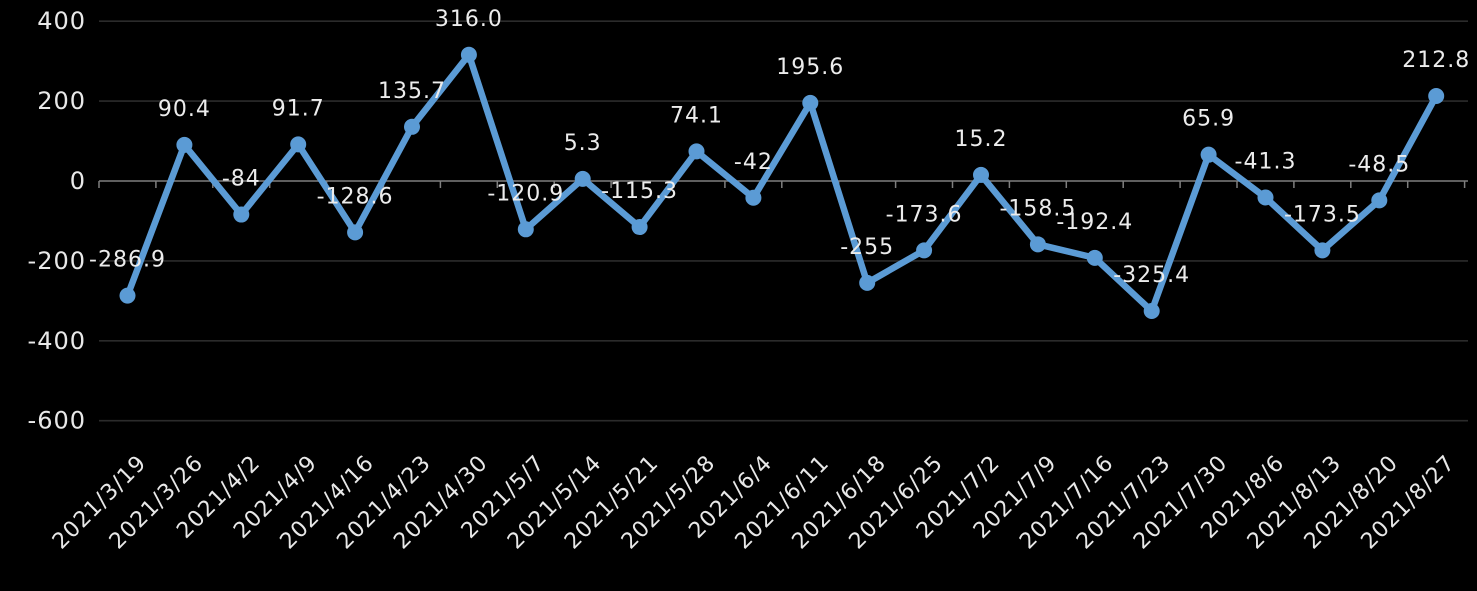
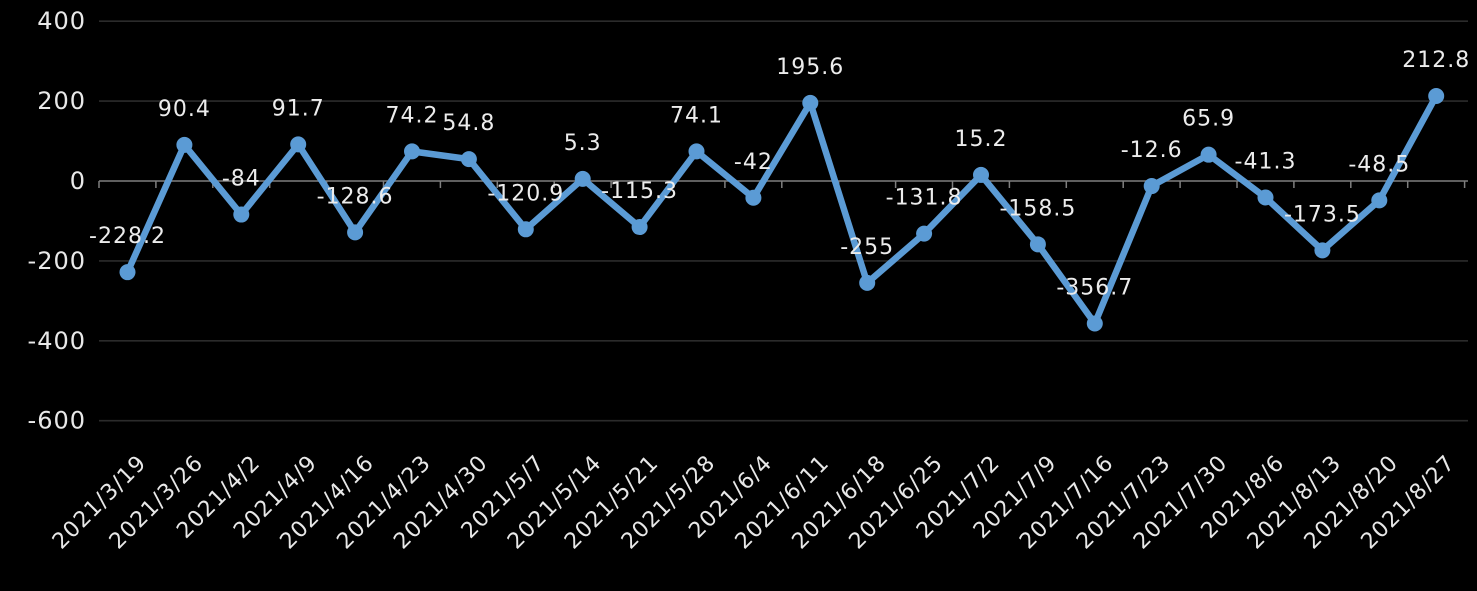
2021/3/19: -286.9 -> -228.2
2021/4/23: 135.7 -> 74.2
2021/4/30: 316.0 -> 54.8
2021/6/25: -173.6 -> -131.8
2021/7/16: -192.4 -> -356.7
2021/7/23: -325.4 -> -12.6
